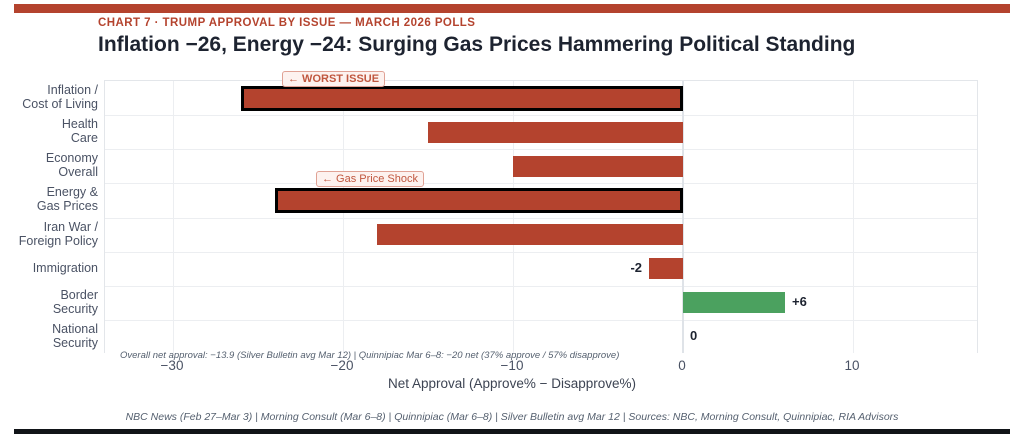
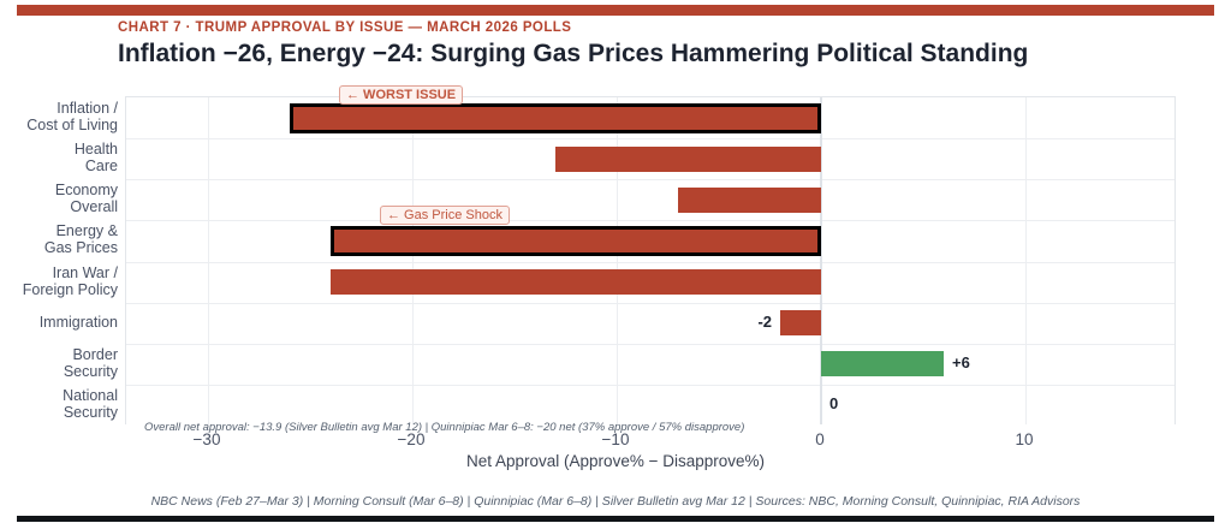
Health Care: -15 -> -13
Economy Overall: -10 -> -7
Iran War / Foreign Policy: -18 -> -24
